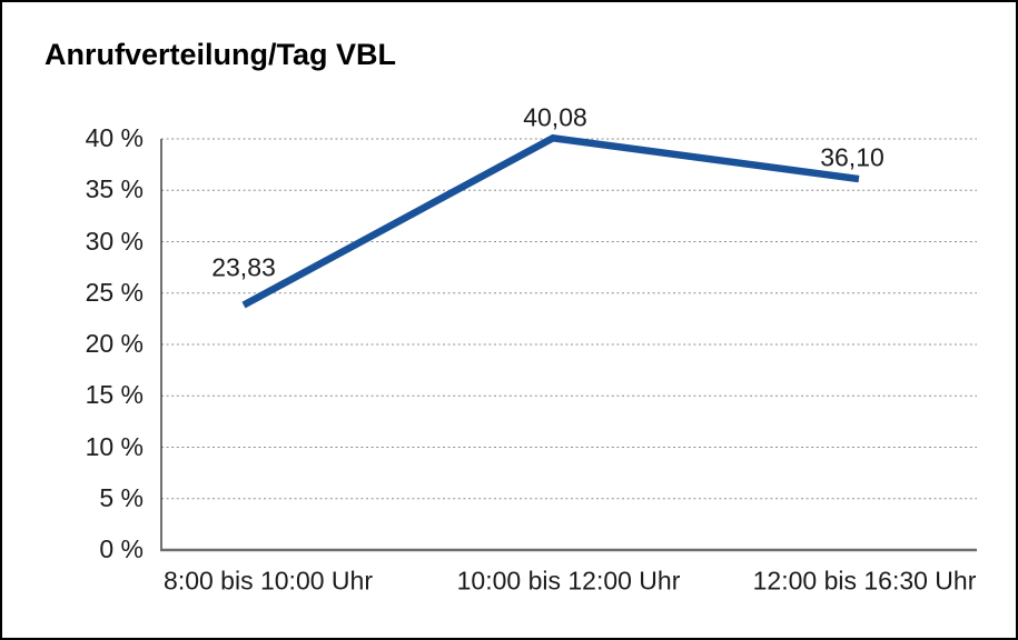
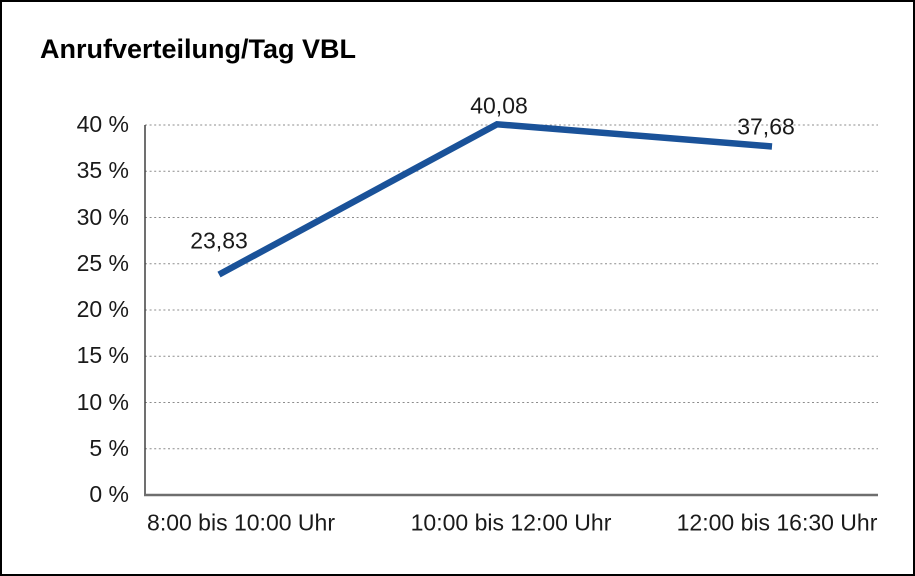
12:00 bis 16:30 Uhr: 36,10 -> 37,68
